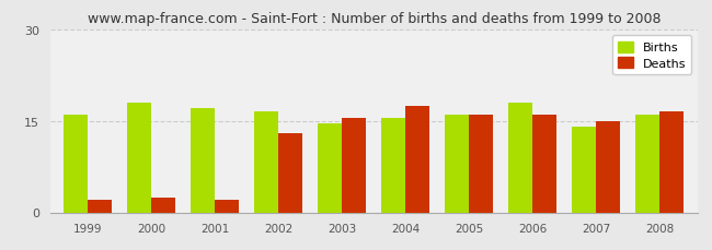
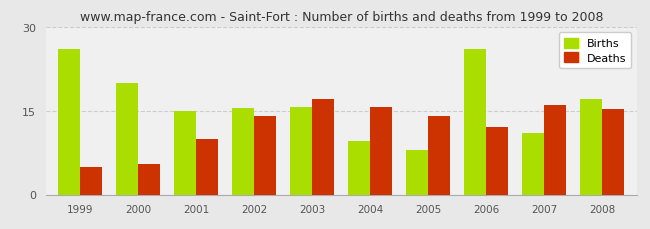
Births/1999: 16.0 -> 26.0
Deaths/1999: 2.0 -> 5.0
Births/2000: 18.0 -> 20.0
Deaths/2000: 2.5 -> 5.4
Births/2001: 17.0 -> 15.0
Deaths/2001: 2.0 -> 10.0
Births/2002: 16.5 -> 15.4
Deaths/2002: 13.0 -> 14.0
Births/2003: 14.5 -> 15.6
Deaths/2003: 15.5 -> 17.0
Births/2004: 15.5 -> 9.6
Deaths/2004: 17.5 -> 15.6
Births/2005: 16.0 -> 8.0
Deaths/2005: 16.0 -> 14.0
Births/2006: 18.0 -> 26.0
Deaths/2006: 16.0 -> 12.0
Births/2007: 14.0 -> 11.0
Deaths/2007: 15.0 -> 16.0
Births/2008: 16.0 -> 17.0
Deaths/2008: 16.5 -> 15.2
